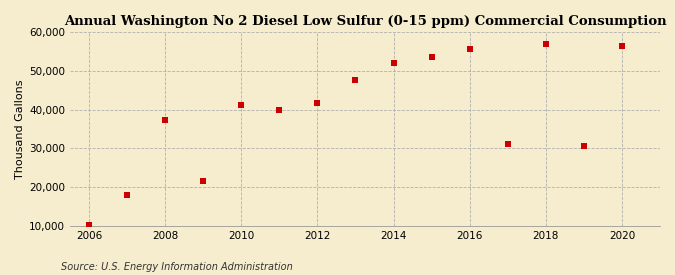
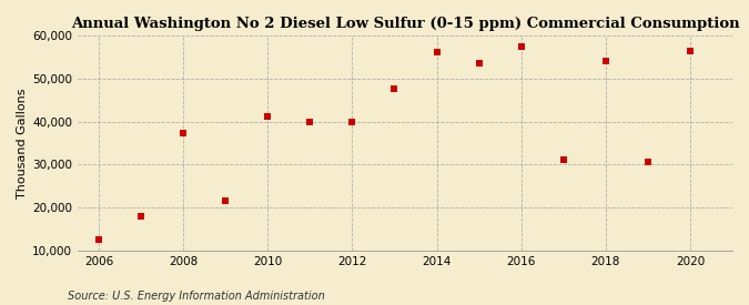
2006: 10,200 -> 12,500
2012: 41,800 -> 40,000
2014: 52,000 -> 56,000
2016: 55,600 -> 57,500
2018: 57,000 -> 54,000
